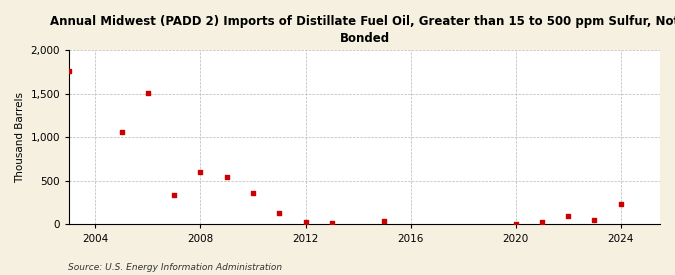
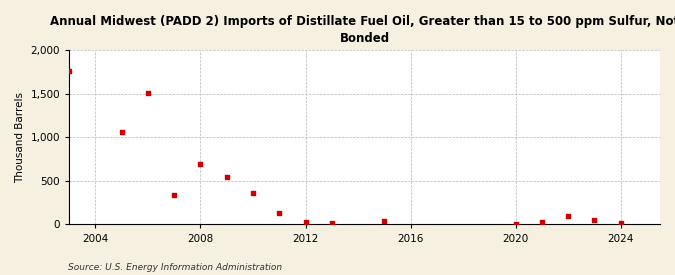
2008: 600 -> 690
2024: 240 -> 20
